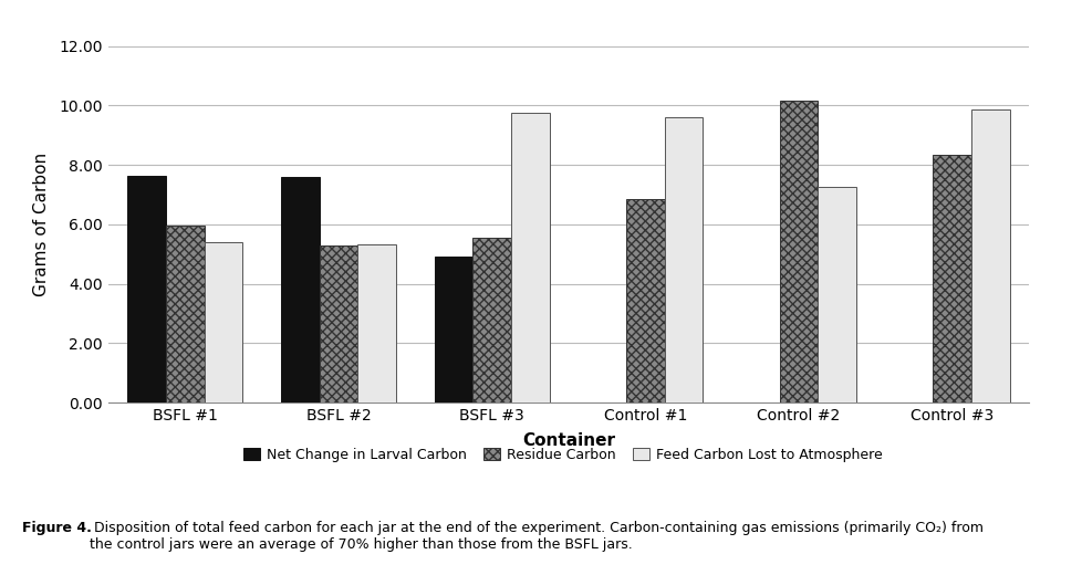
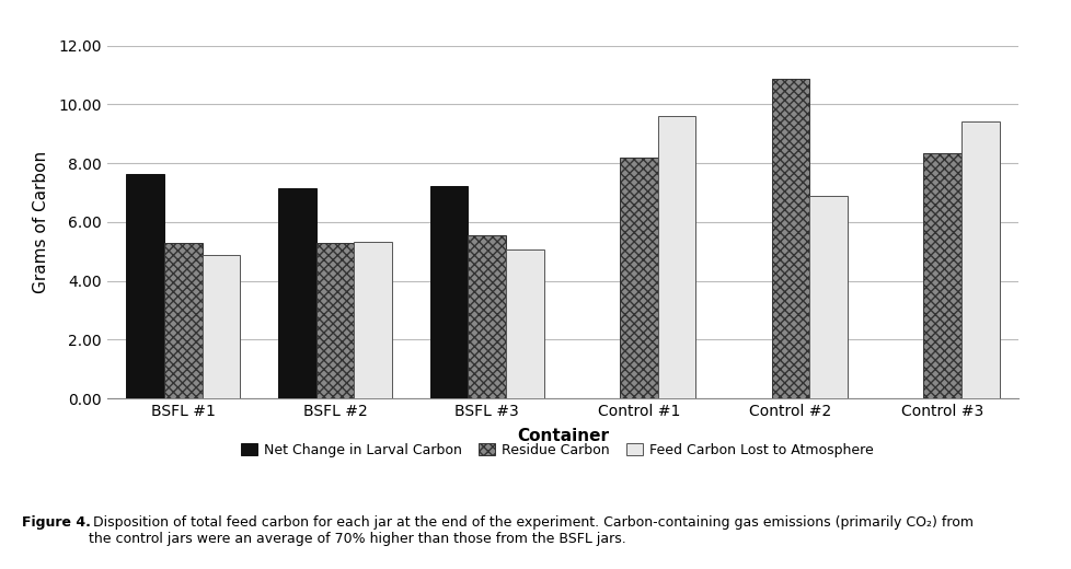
Residue Carbon/BSFL #1: 5.95 -> 5.27
Feed Carbon Lost to Atmosphere/BSFL #1: 5.40 -> 4.88
Net Change in Larval Carbon/BSFL #2: 7.60 -> 7.15
Net Change in Larval Carbon/BSFL #3: 4.90 -> 7.22
Feed Carbon Lost to Atmosphere/BSFL #3: 9.75 -> 5.07
Residue Carbon/Control #1: 6.85 -> 8.18
Residue Carbon/Control #2: 10.15 -> 10.88
Feed Carbon Lost to Atmosphere/Control #2: 7.25 -> 6.88
Feed Carbon Lost to Atmosphere/Control #3: 9.85 -> 9.42
